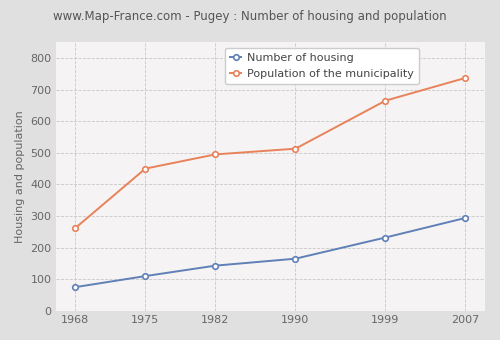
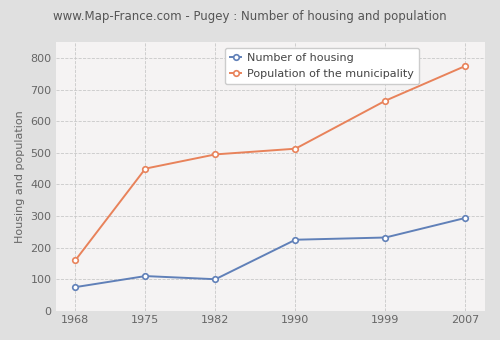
Population of the municipality/1968: 262 -> 160
Number of housing/1982: 143 -> 100
Number of housing/1990: 165 -> 225
Population of the municipality/2007: 737 -> 775
